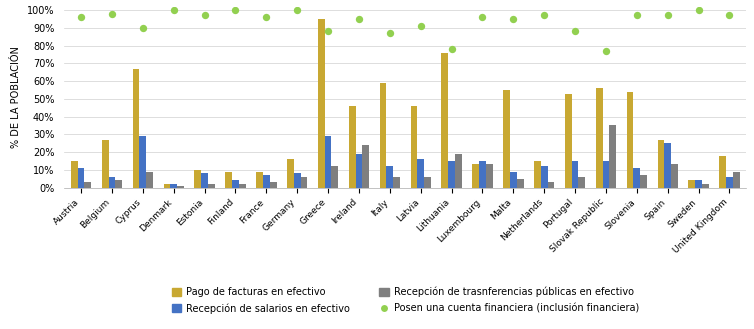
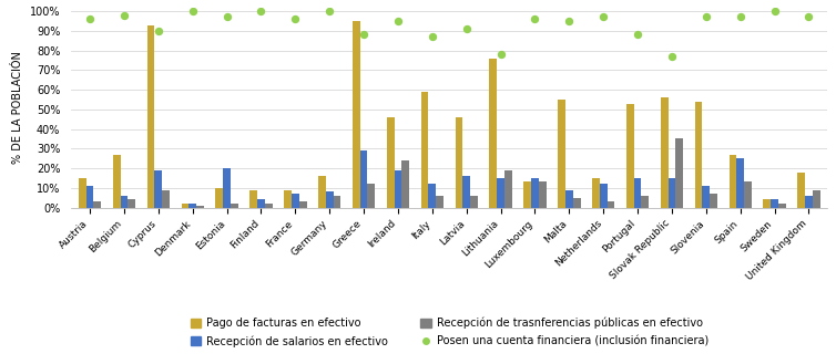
Pago de facturas en efectivo/Cyprus: 67% -> 93%
Recepción de salarios en efectivo/Cyprus: 29% -> 19%
Recepción de salarios en efectivo/Estonia: 8% -> 20%
